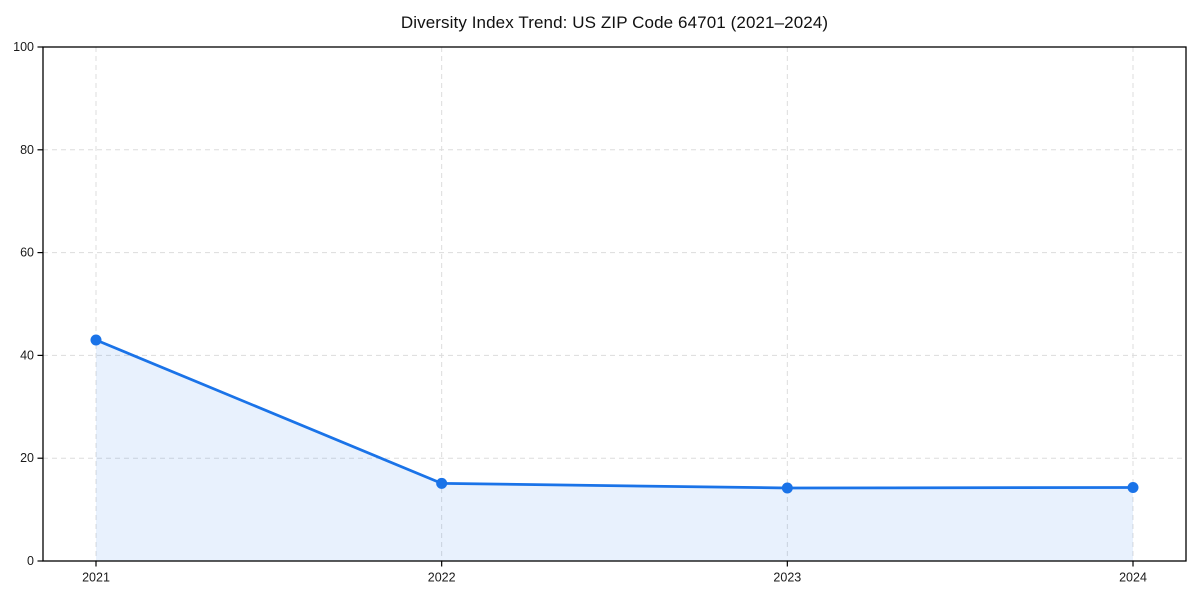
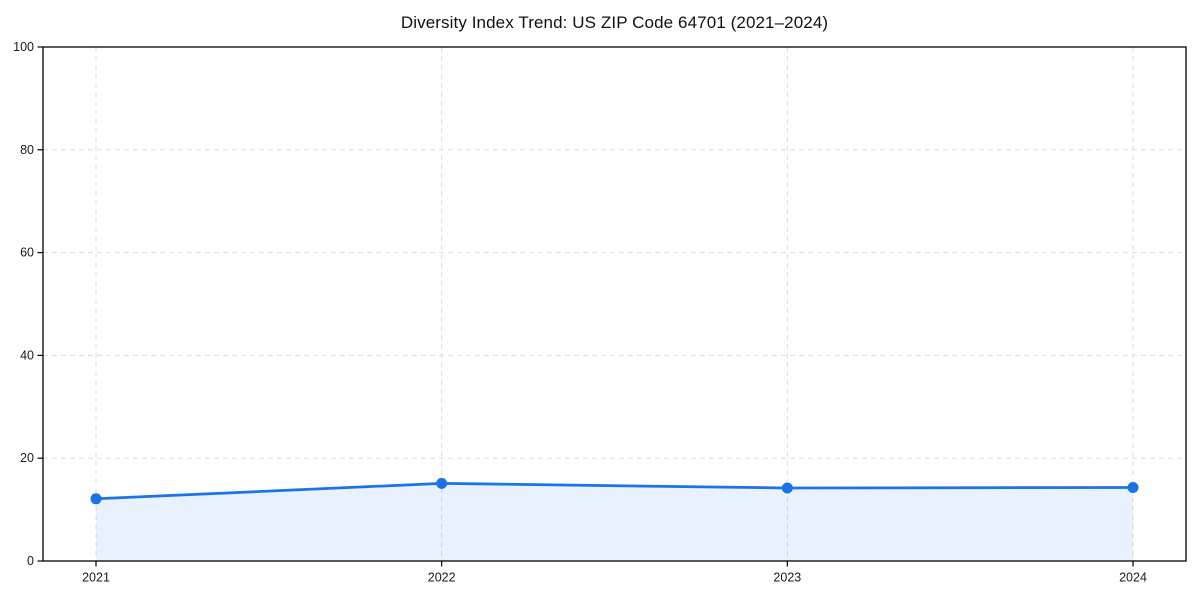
2021: 43 -> 12
